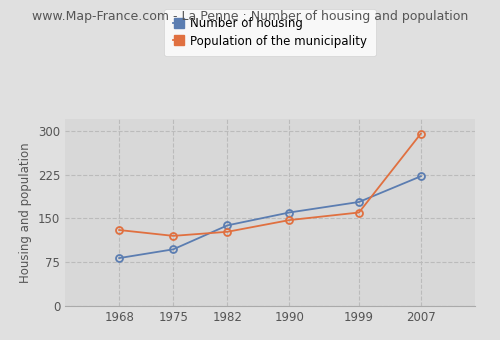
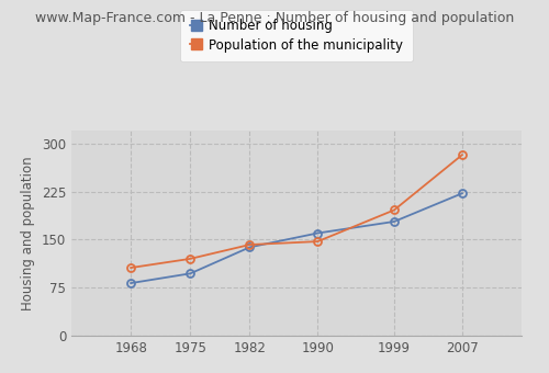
Population of the municipality/1968: 130 -> 106
Population of the municipality/1982: 127 -> 142
Population of the municipality/1999: 160 -> 196
Population of the municipality/2007: 295 -> 282
